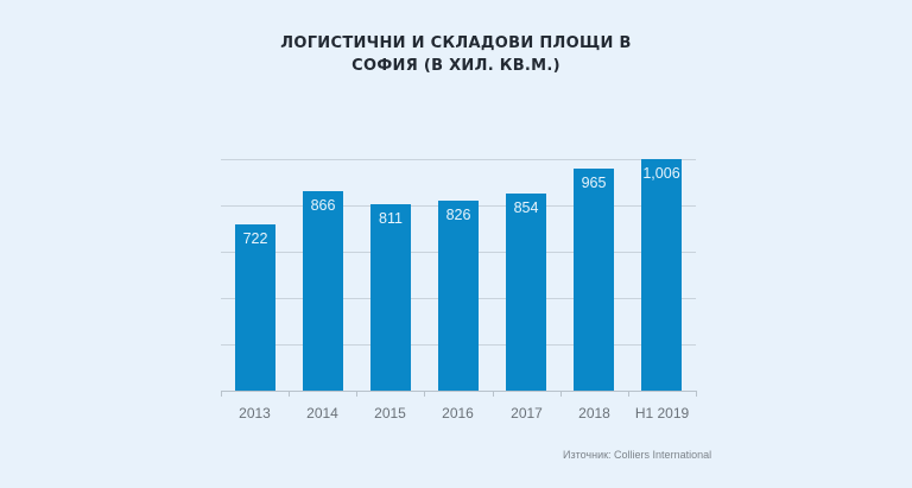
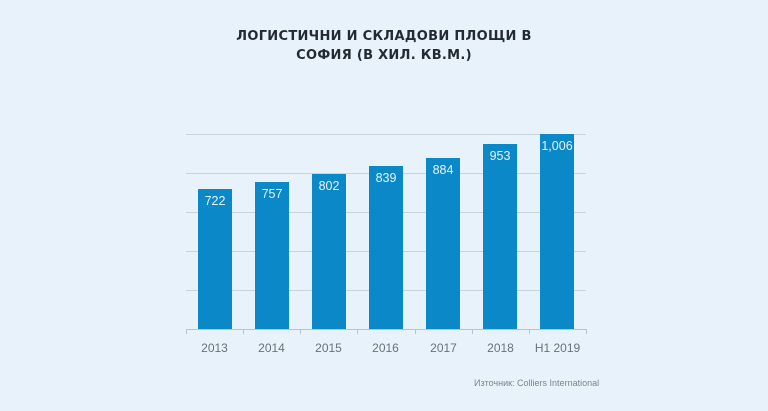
2014: 866 -> 757
2015: 811 -> 802
2016: 826 -> 839
2017: 854 -> 884
2018: 965 -> 953
